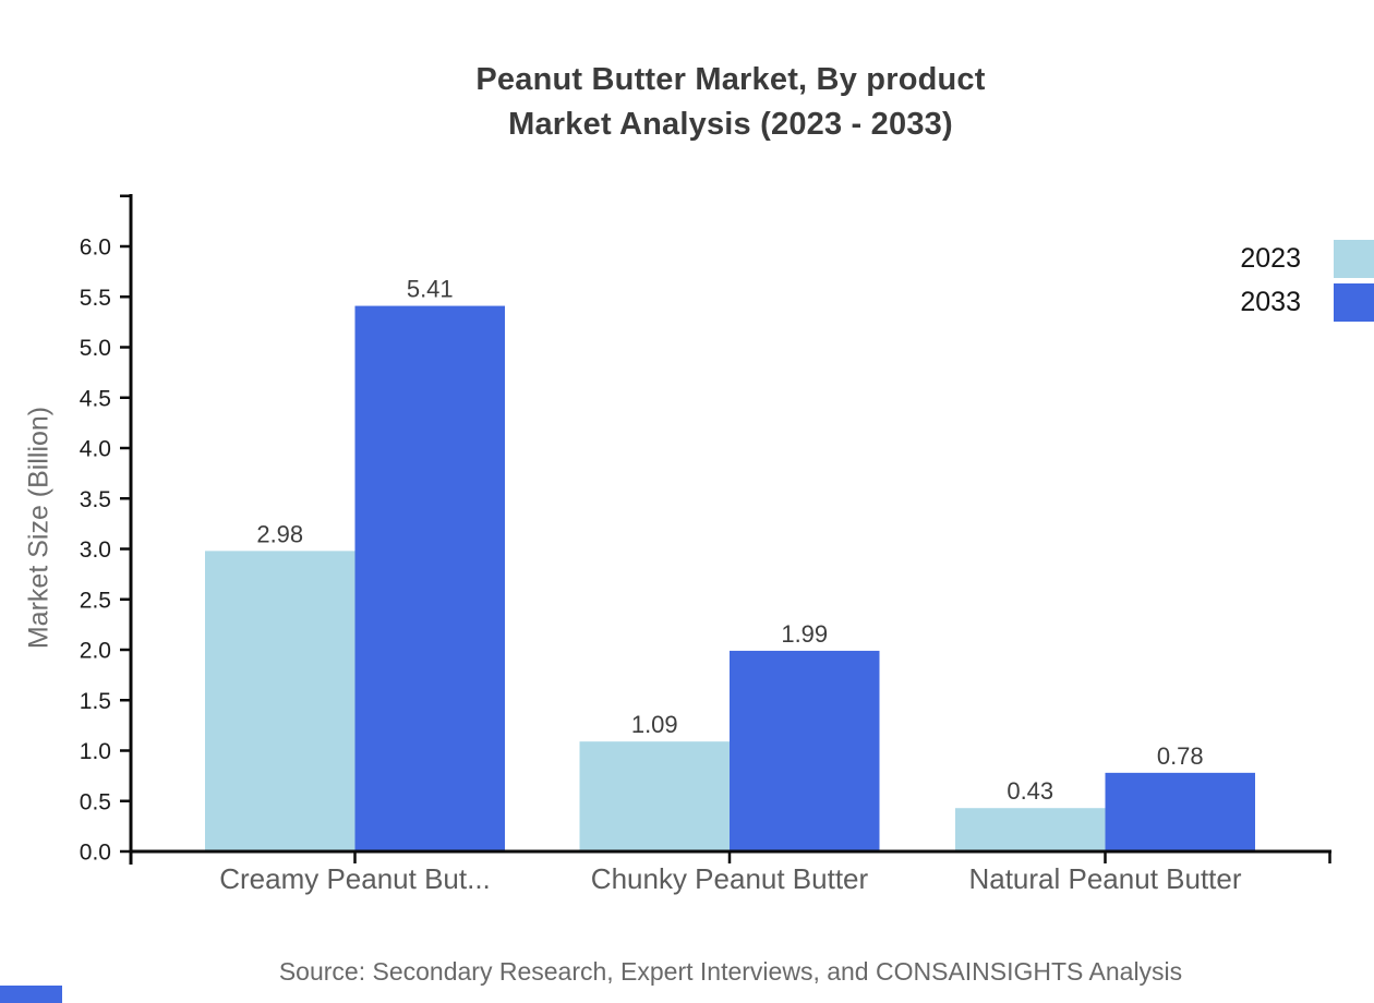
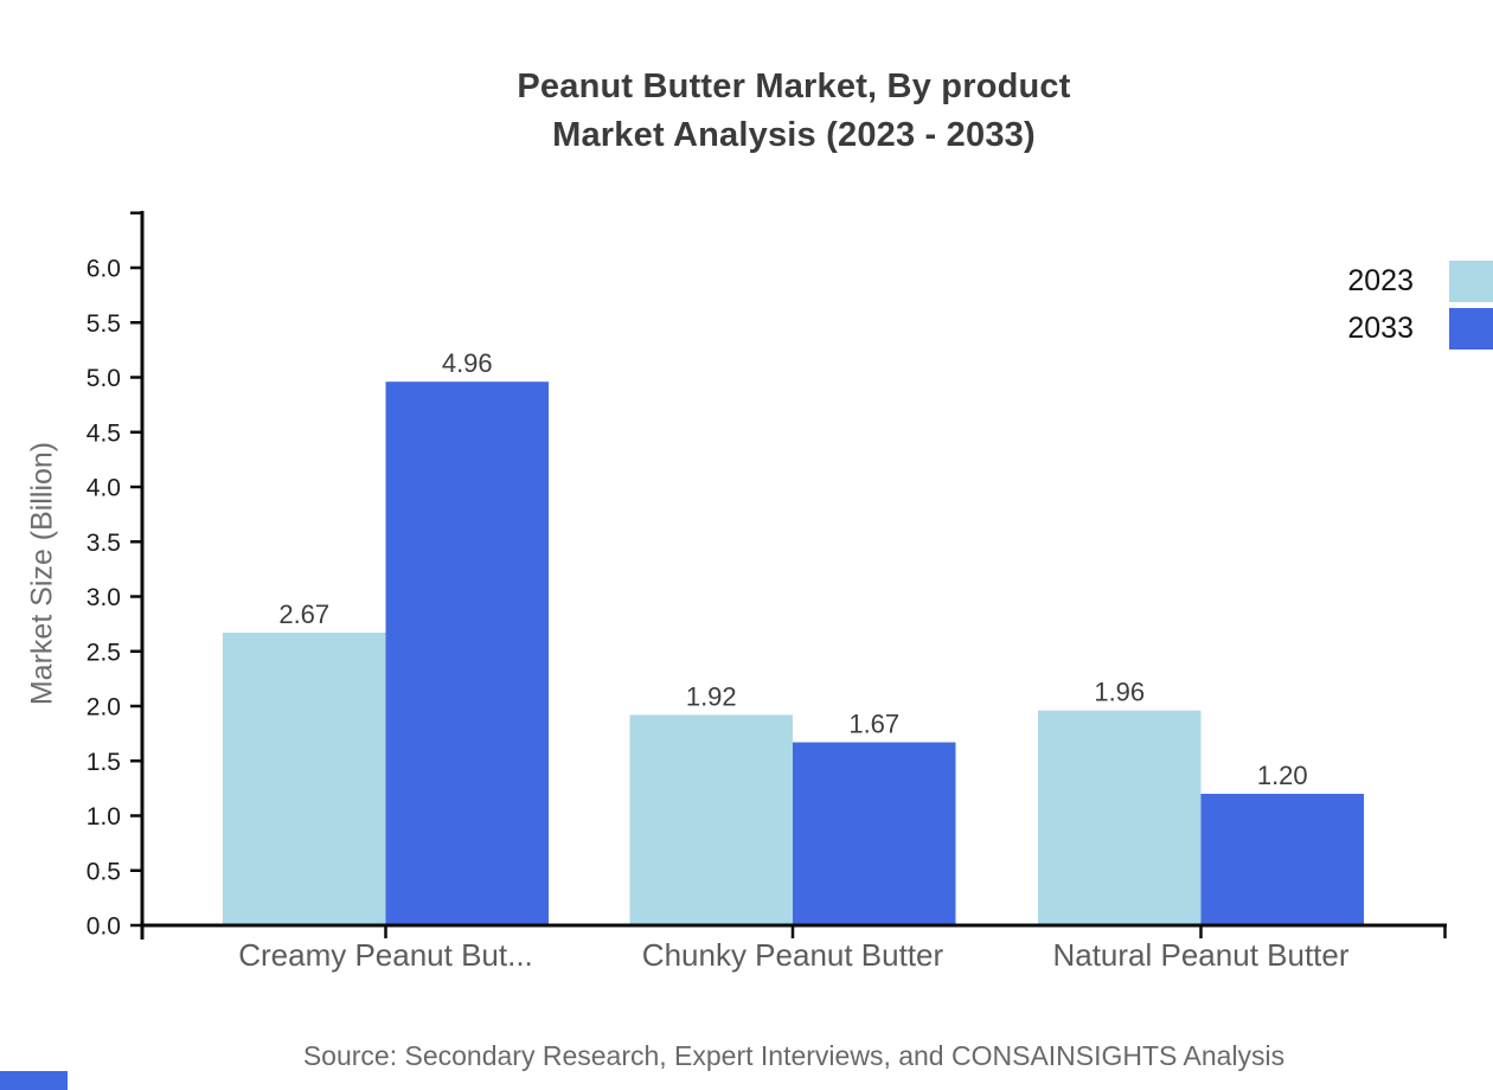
2023/Creamy Peanut But...: 2.98 -> 2.67
2033/Creamy Peanut But...: 5.41 -> 4.96
2023/Chunky Peanut Butter: 1.09 -> 1.92
2033/Chunky Peanut Butter: 1.99 -> 1.67
2023/Natural Peanut Butter: 0.43 -> 1.96
2033/Natural Peanut Butter: 0.78 -> 1.20
